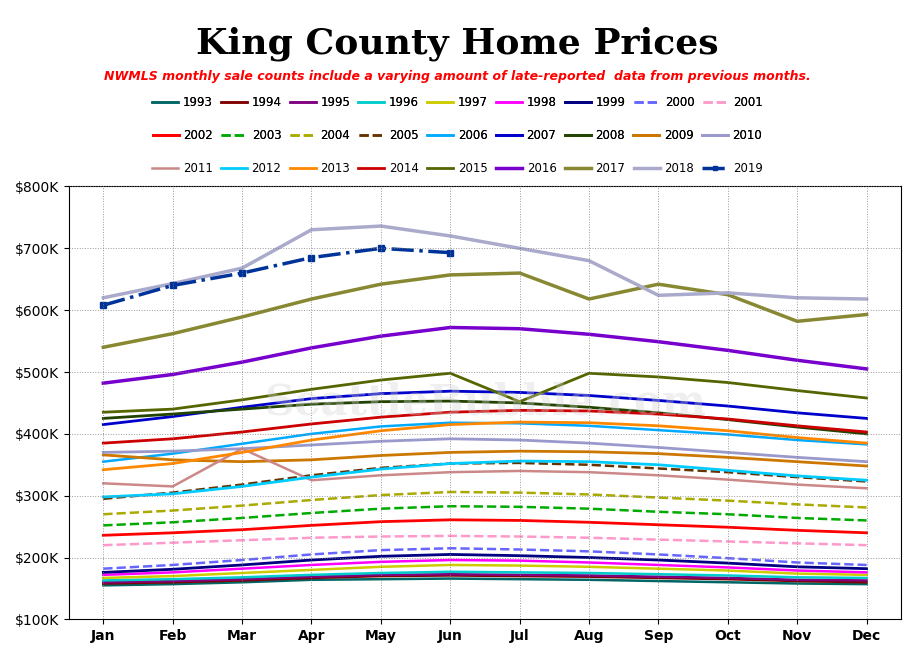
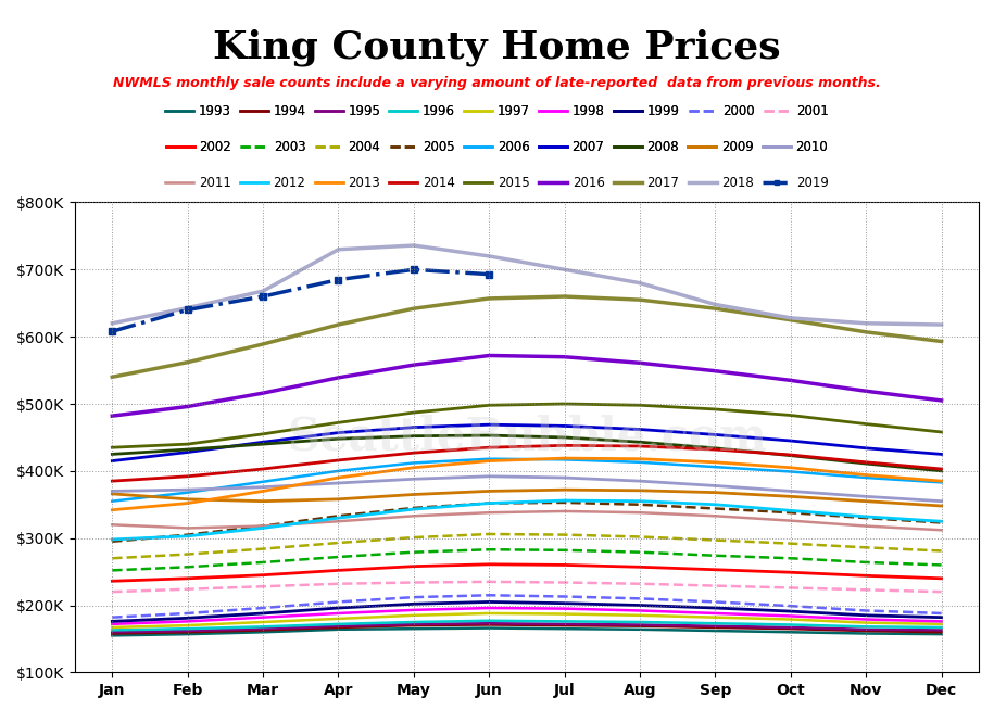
2011/Mar: $376K -> $318K
2015/Jul: $452K -> $500K
2017/Aug: $618K -> $655K
2018/Sep: $624K -> $648K
2017/Nov: $582K -> $607K
